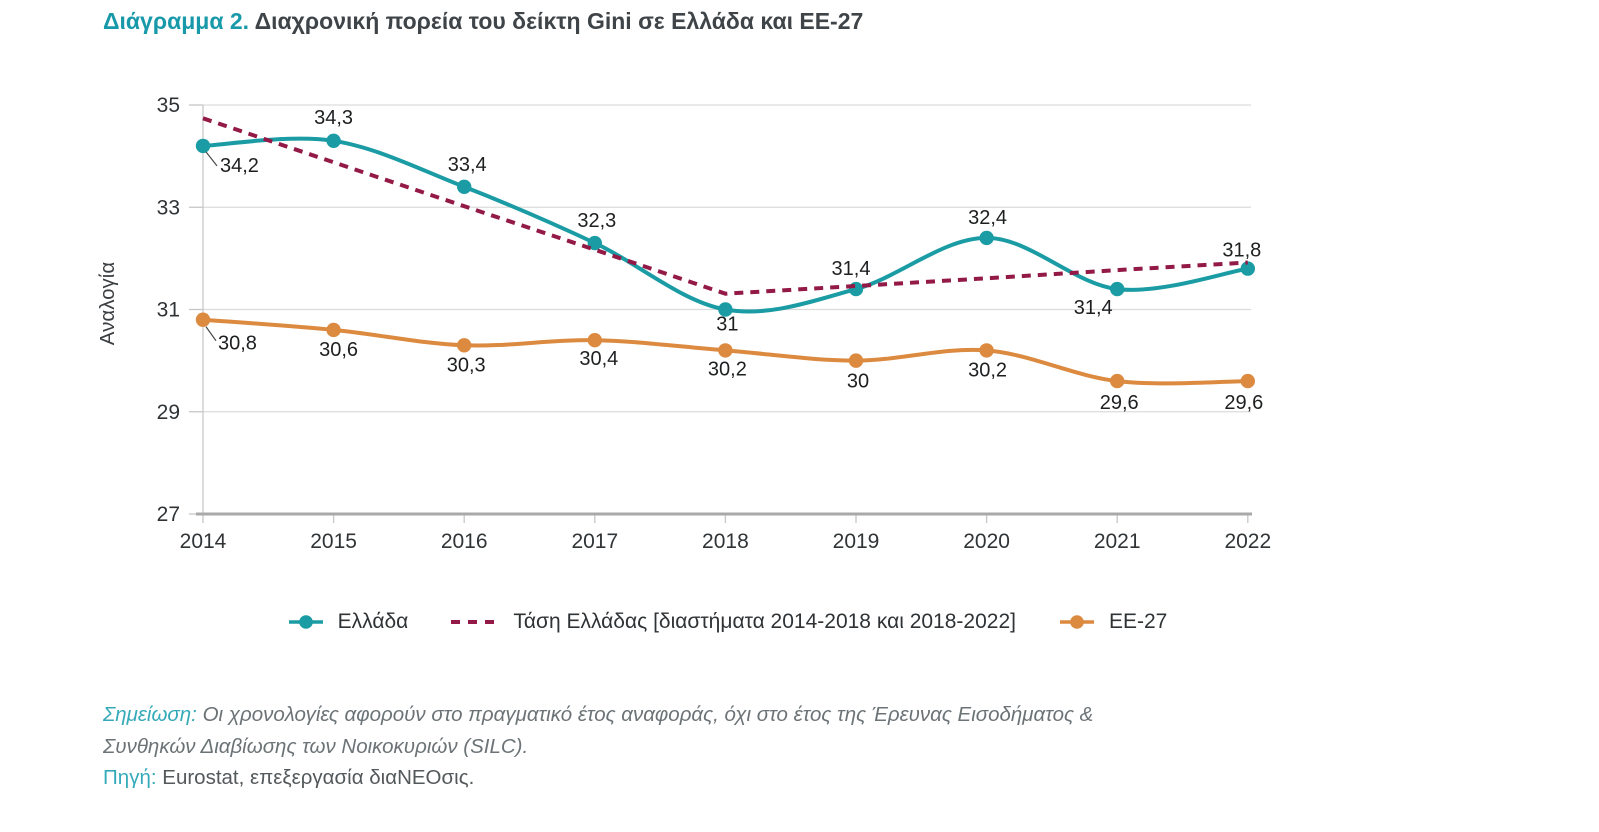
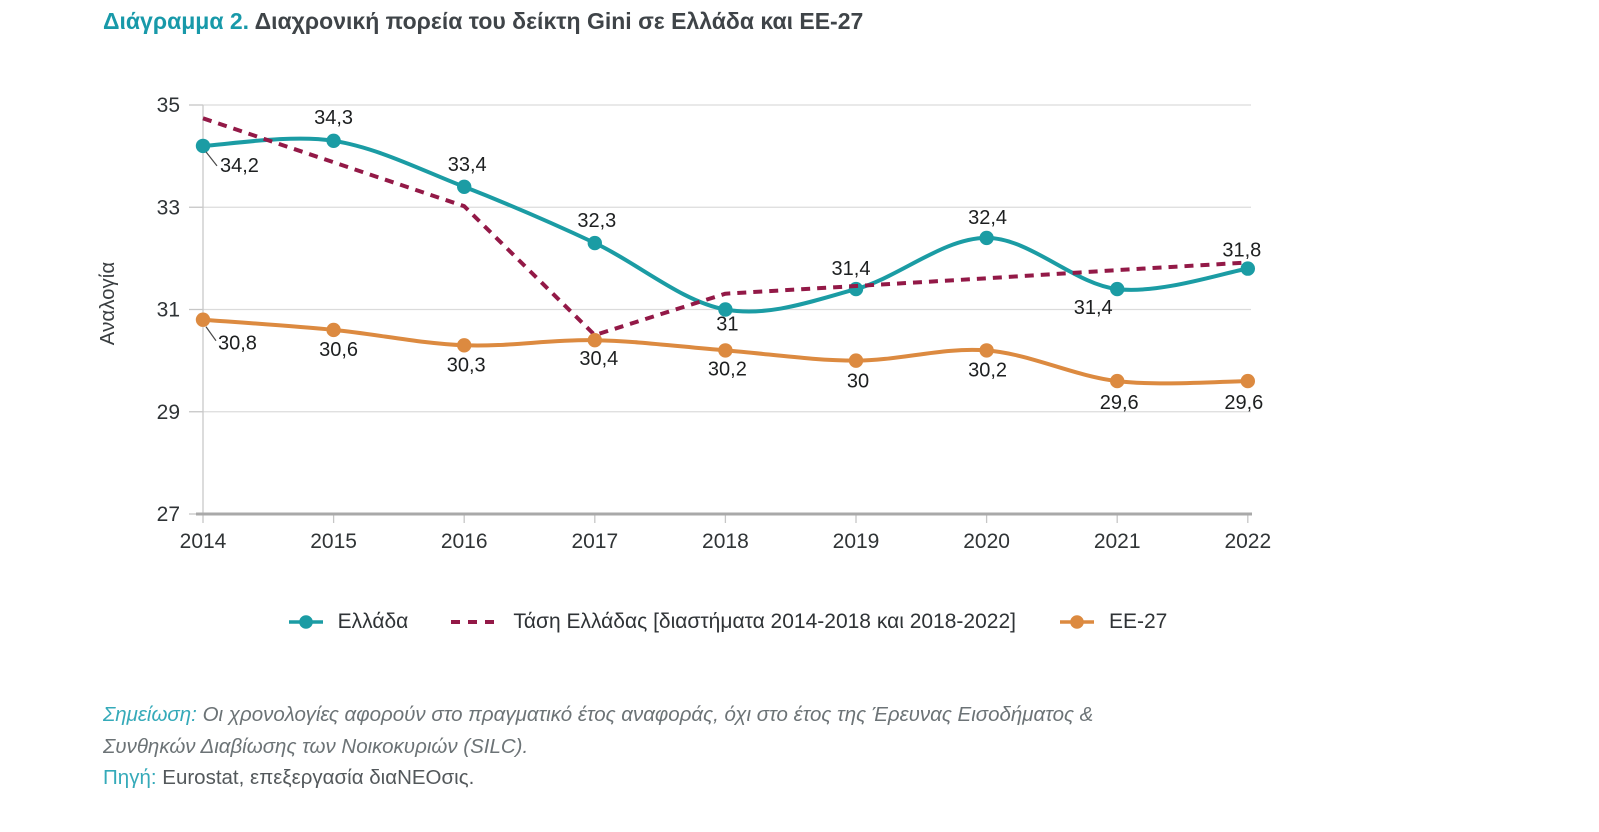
Τάση Ελλάδας [διαστήματα 2014-2018 και 2018-2022]/2017: 32.2 -> 30.5
